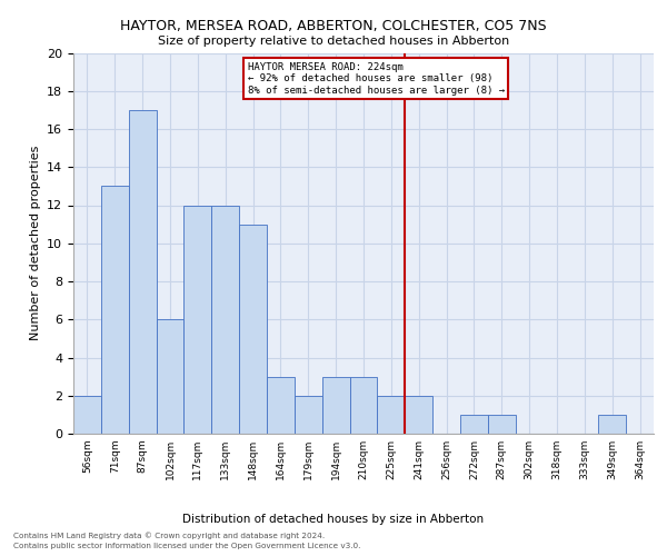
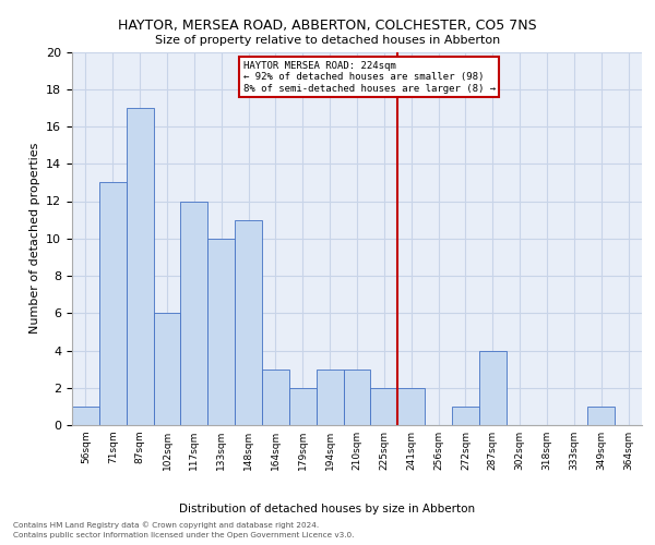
56sqm: 2 -> 1
133sqm: 12 -> 10
287sqm: 1 -> 4
